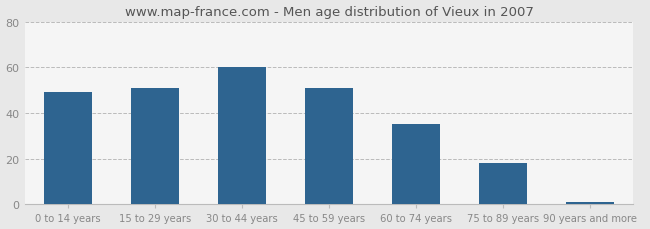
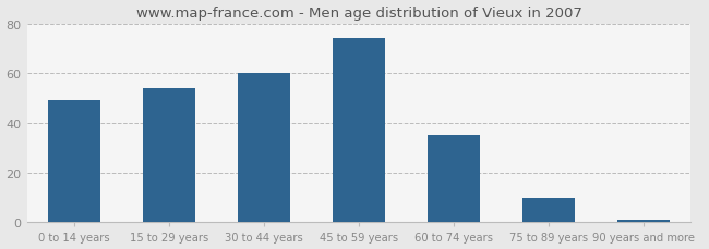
15 to 29 years: 51 -> 54
45 to 59 years: 51 -> 74
75 to 89 years: 18 -> 10
